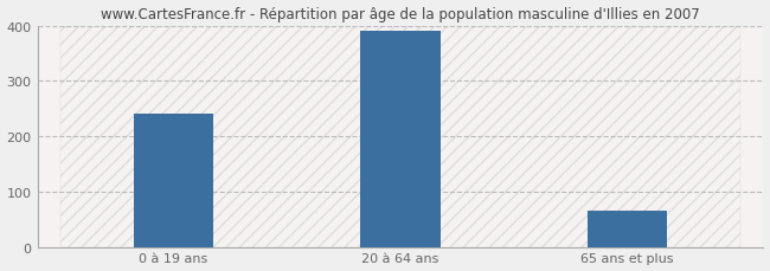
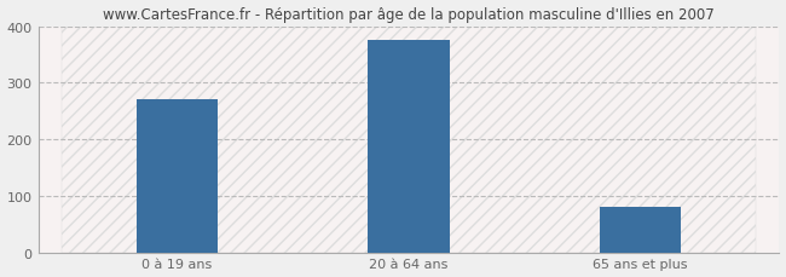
0 à 19 ans: 240 -> 270
20 à 64 ans: 390 -> 375
65 ans et plus: 65 -> 80
